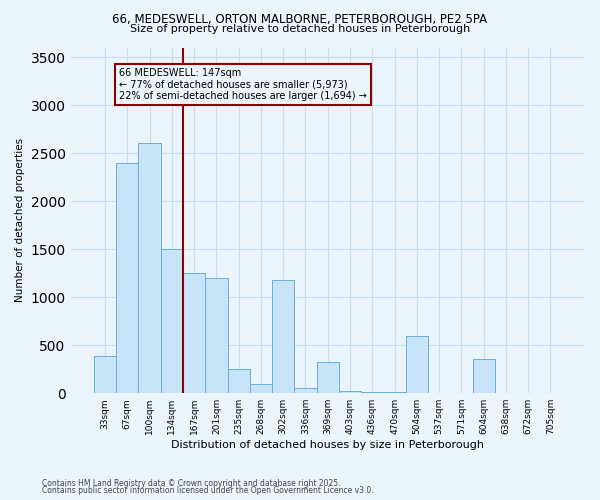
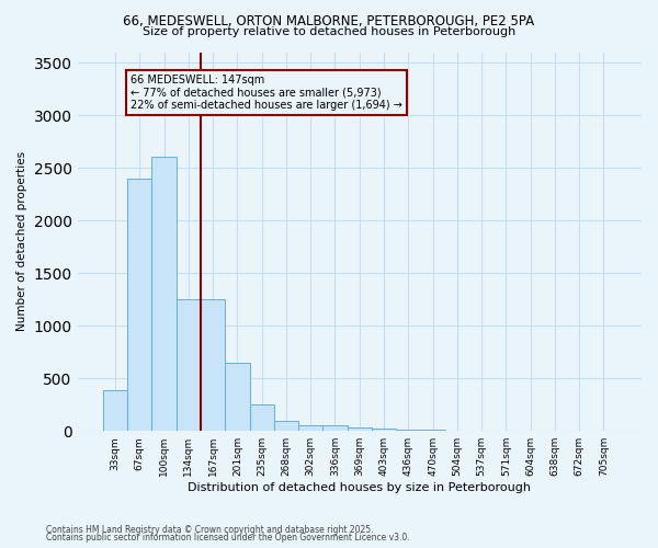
134sqm: 1500 -> 1250
201sqm: 1200 -> 650
302sqm: 1180 -> 60
369sqm: 320 -> 40
504sqm: 600 -> 0
604sqm: 360 -> 0
